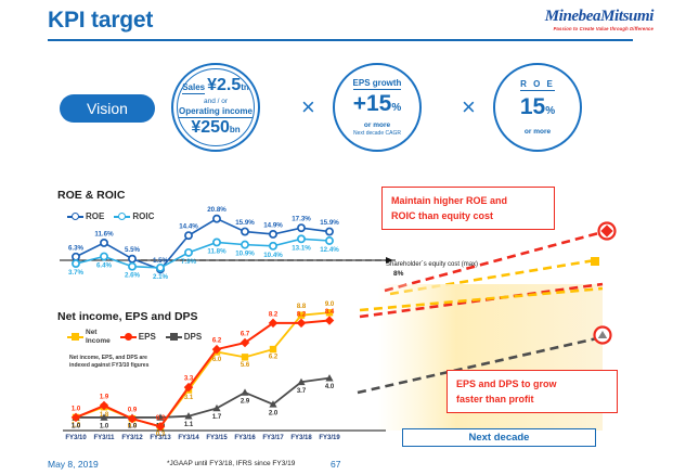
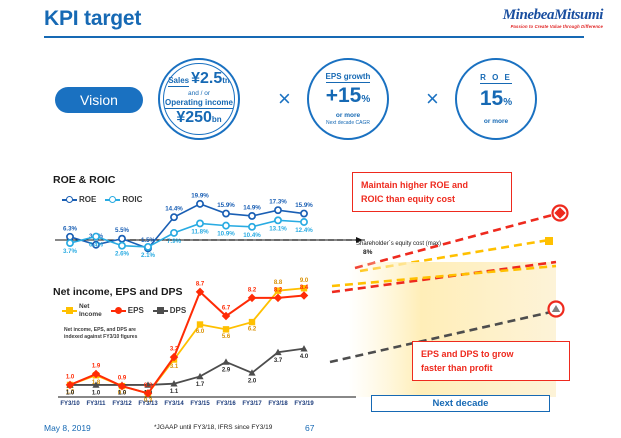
ROE & ROIC/ROE/FY3/11: 11.6% -> 3.0%
ROE & ROIC/ROE/FY3/15: 20.8% -> 19.9%
Net income, EPS and DPS/EPS/FY3/15: 6.2 -> 8.7
